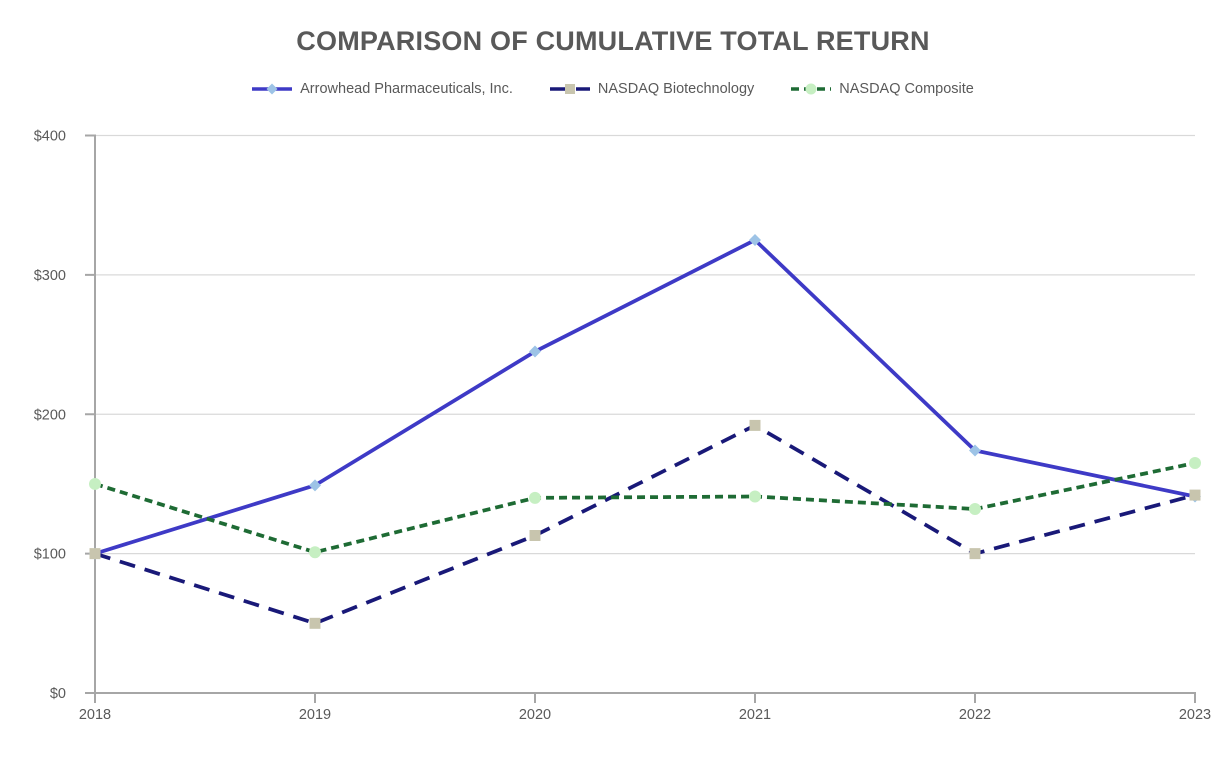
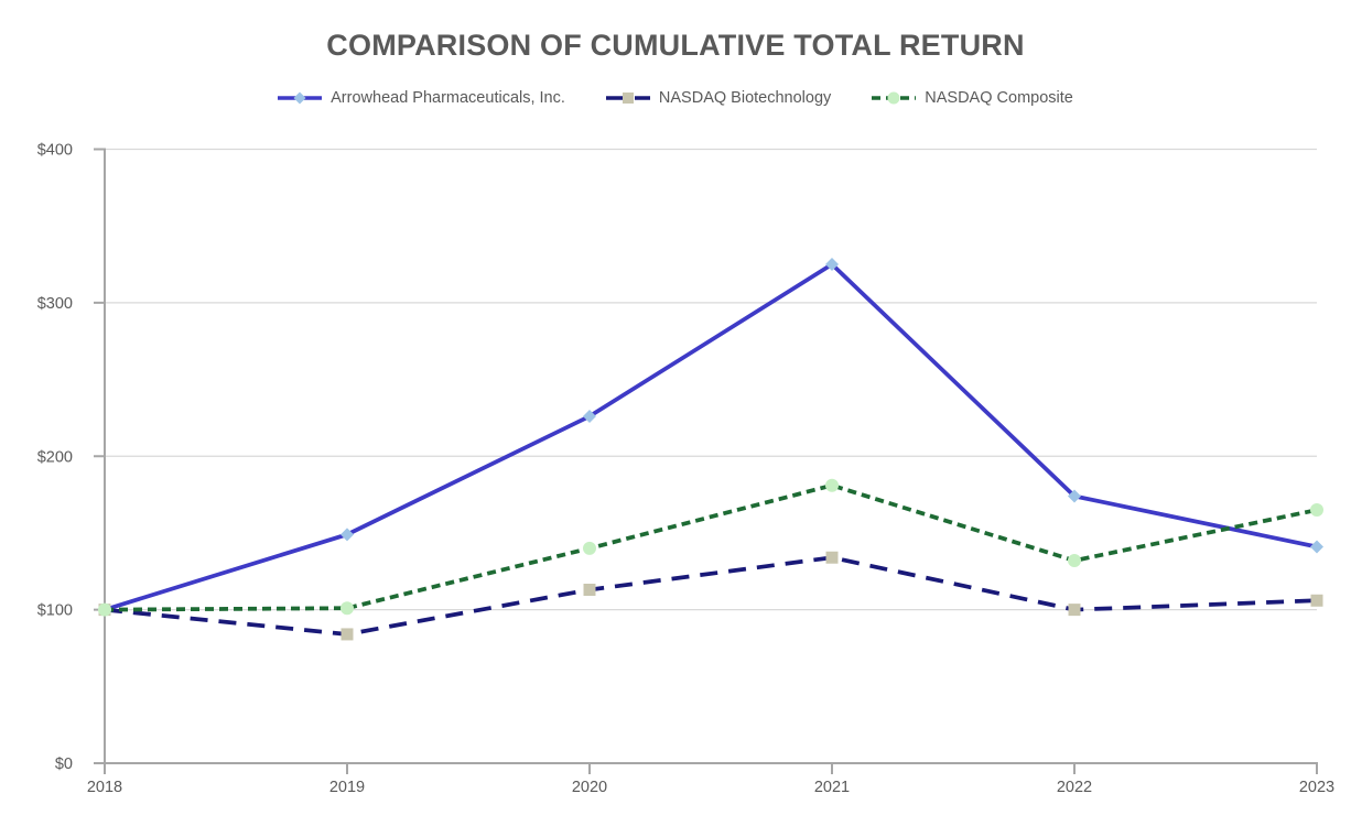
NASDAQ Composite/2018: $150 -> $100
NASDAQ Biotechnology/2019: $50 -> $84
Arrowhead Pharmaceuticals, Inc./2020: $245 -> $226
NASDAQ Biotechnology/2021: $192 -> $134
NASDAQ Composite/2021: $141 -> $181
NASDAQ Biotechnology/2023: $142 -> $106
